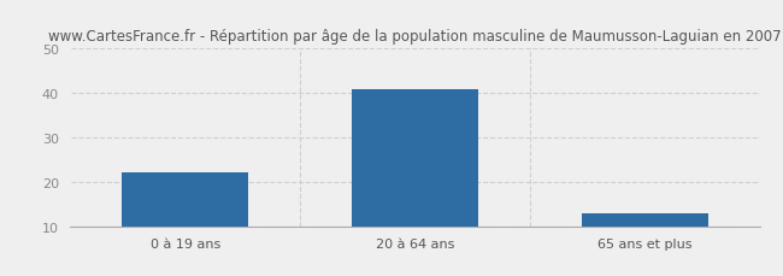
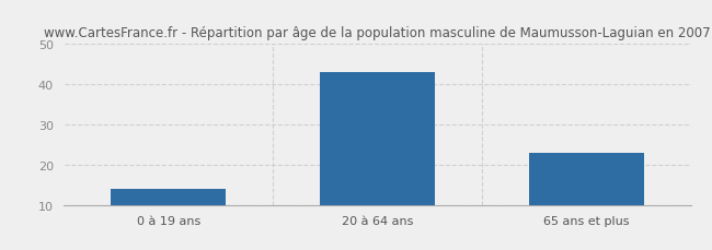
0 à 19 ans: 22 -> 14
20 à 64 ans: 41 -> 43
65 ans et plus: 13 -> 23
